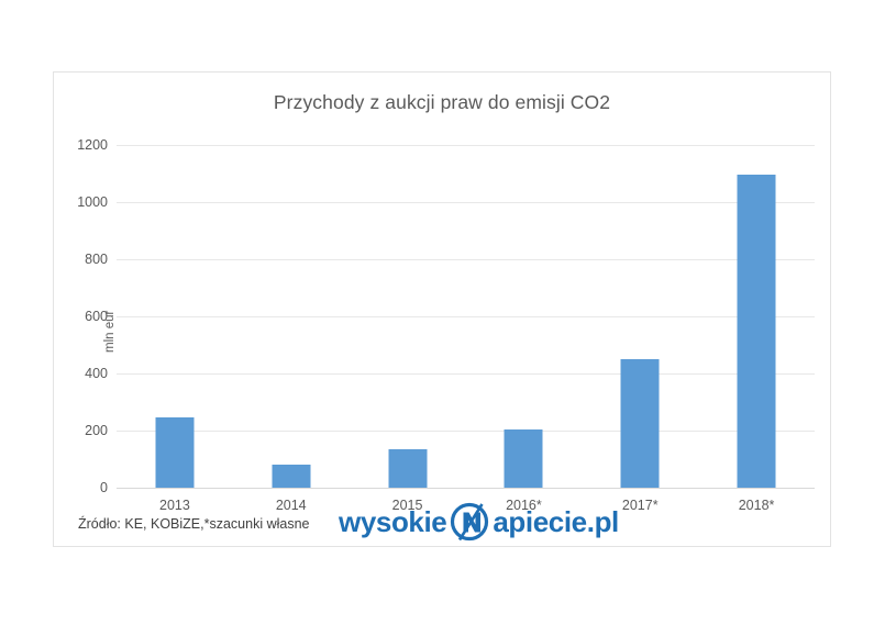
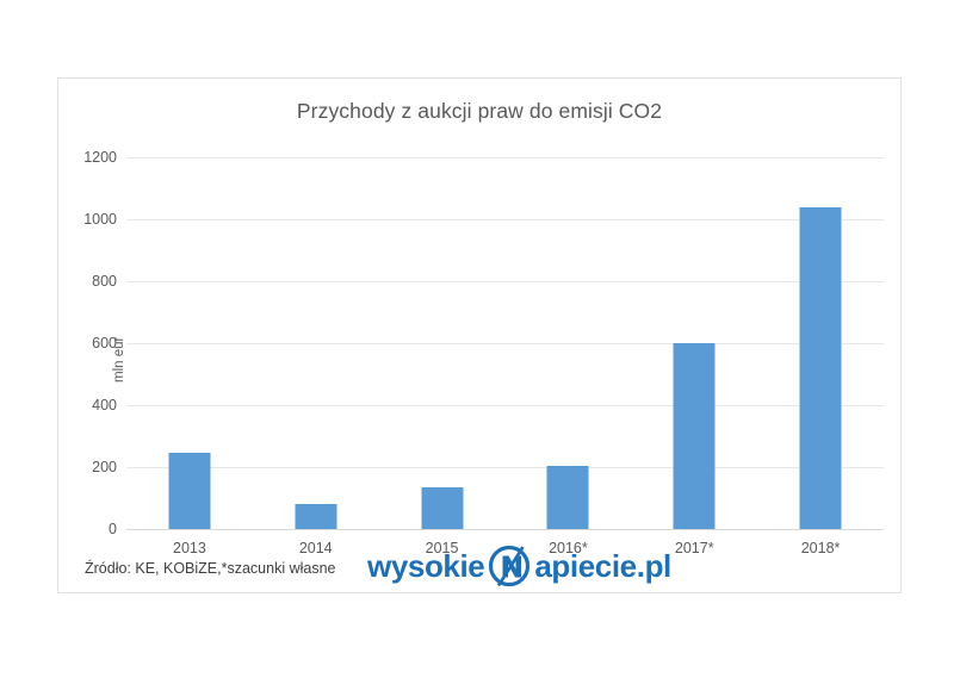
2017*: 450 -> 600
2018*: 1100 -> 1040
